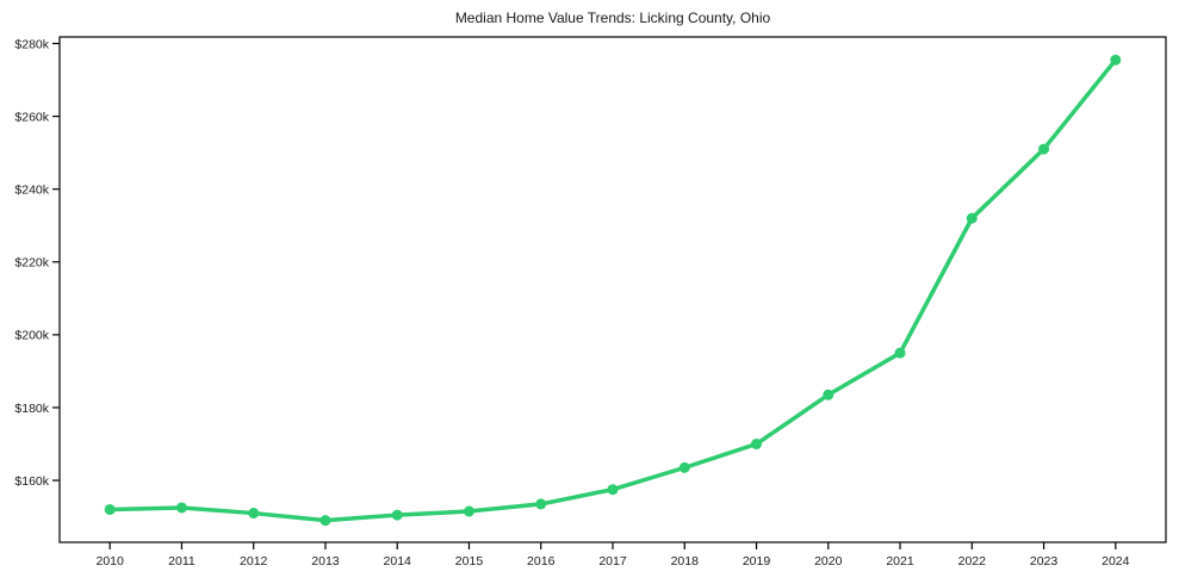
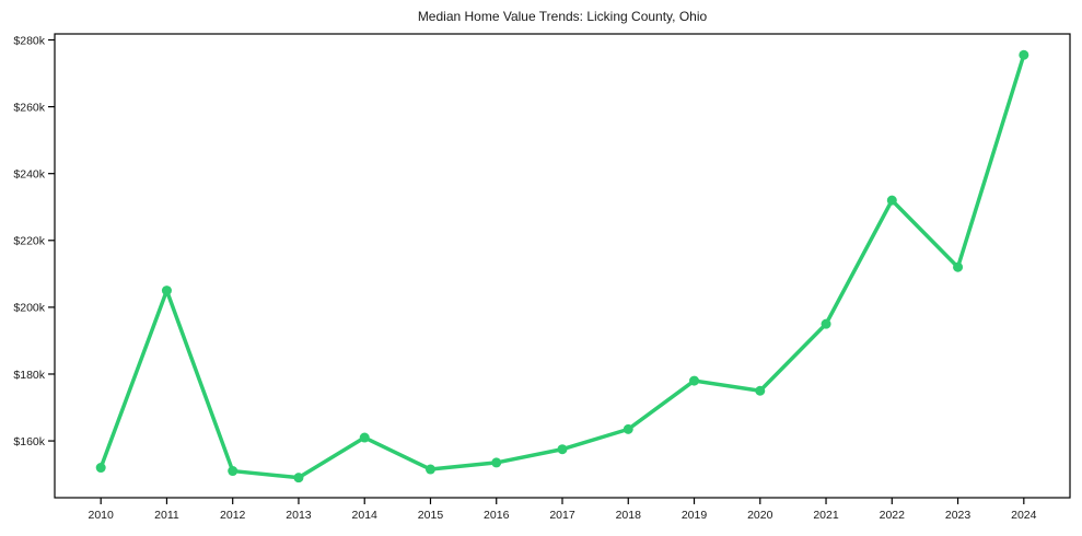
2011: $152k -> $205k
2014: $150k -> $161k
2019: $170k -> $178k
2020: $184k -> $175k
2023: $251k -> $212k
